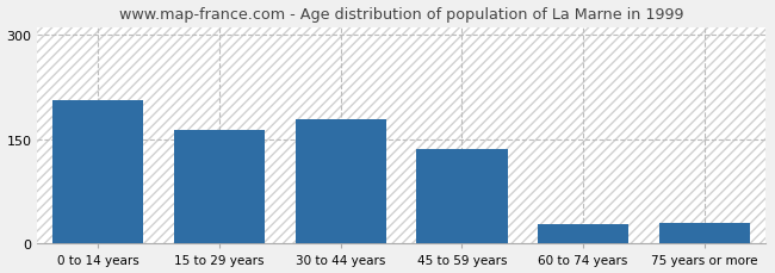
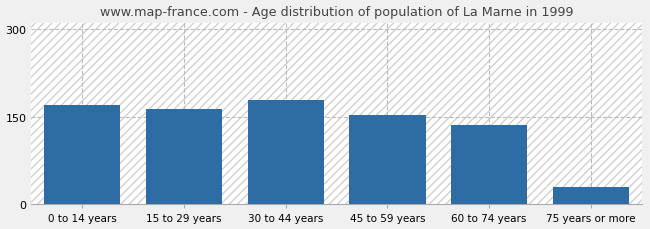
0 to 14 years: 206 -> 170
45 to 59 years: 136 -> 152
60 to 74 years: 28 -> 136
